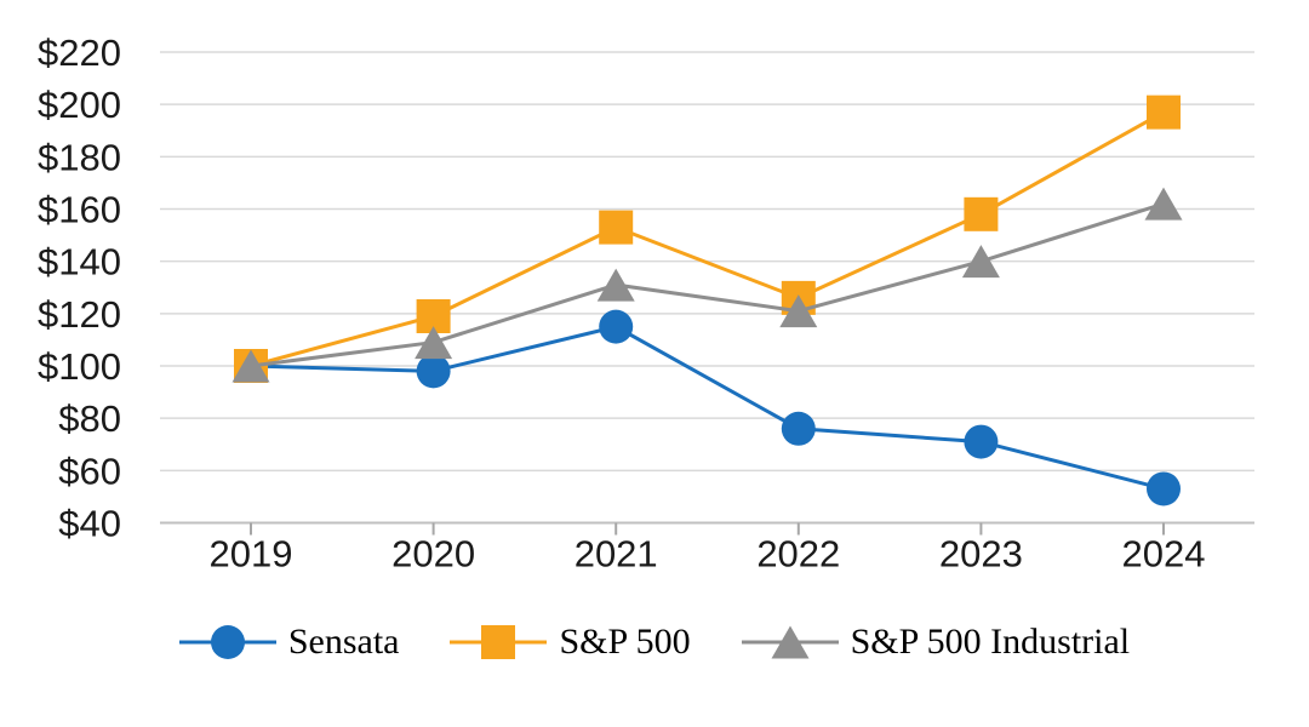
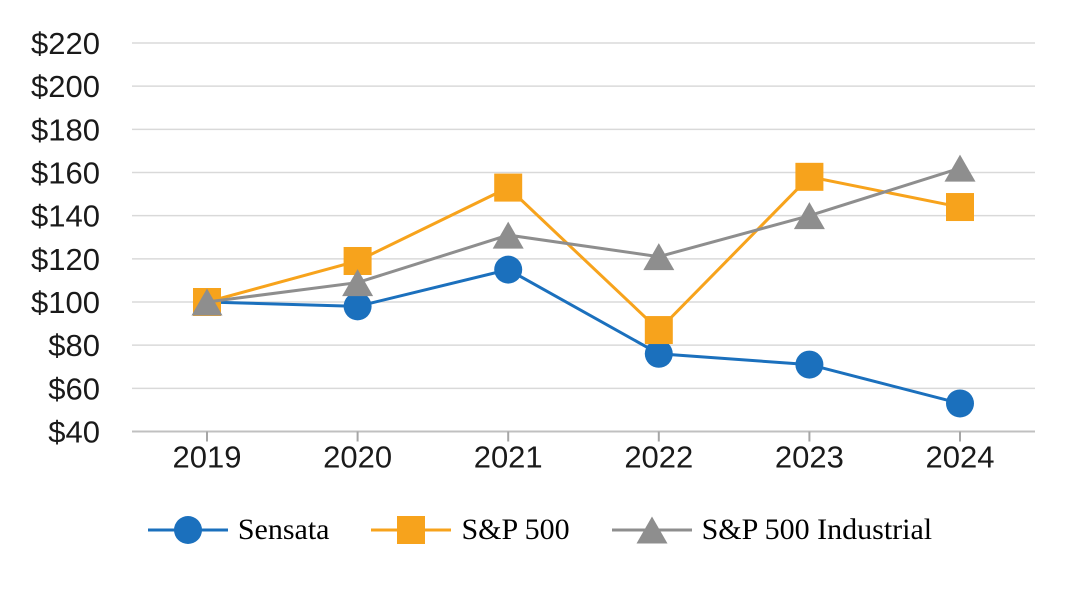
S&P 500/2022: $126 -> $87
S&P 500/2024: $197 -> $144
